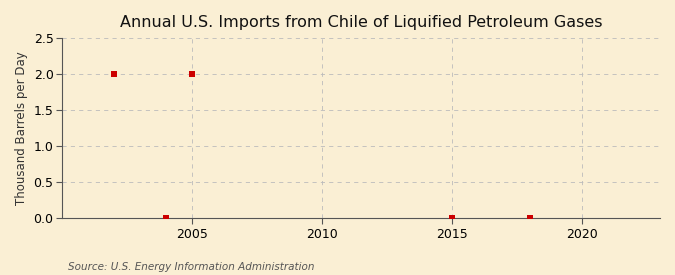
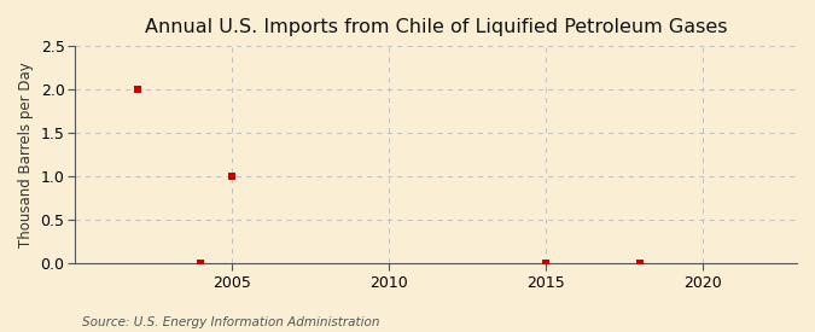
2005: 2 -> 1
